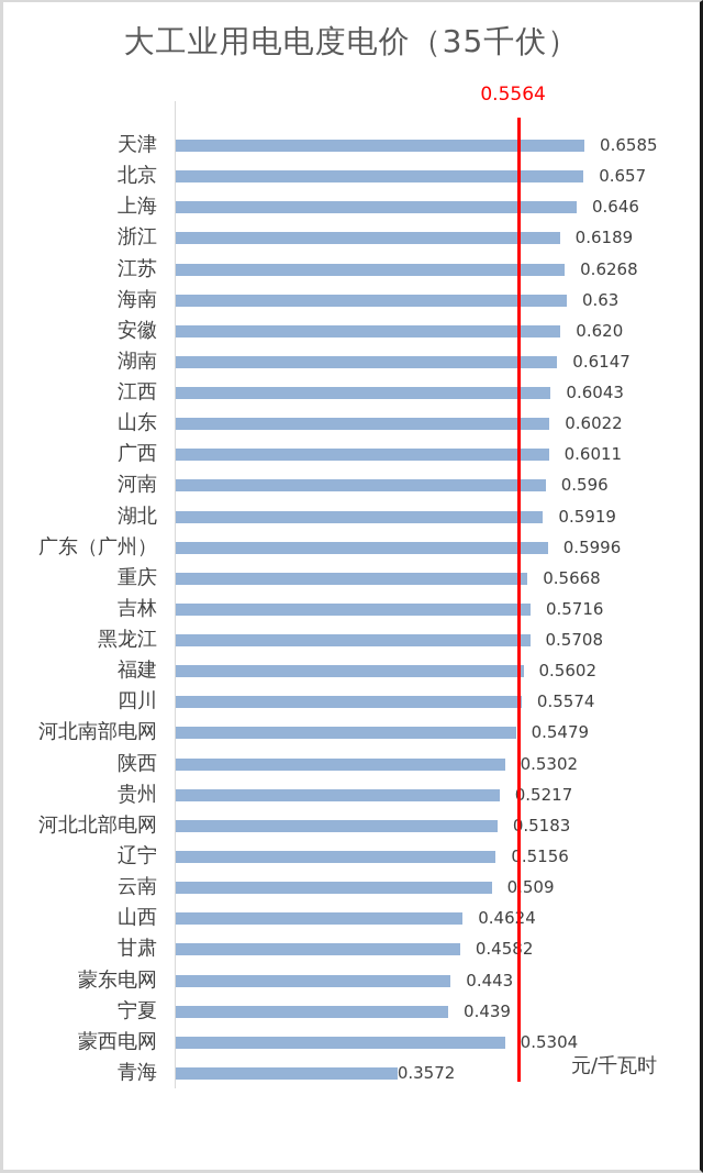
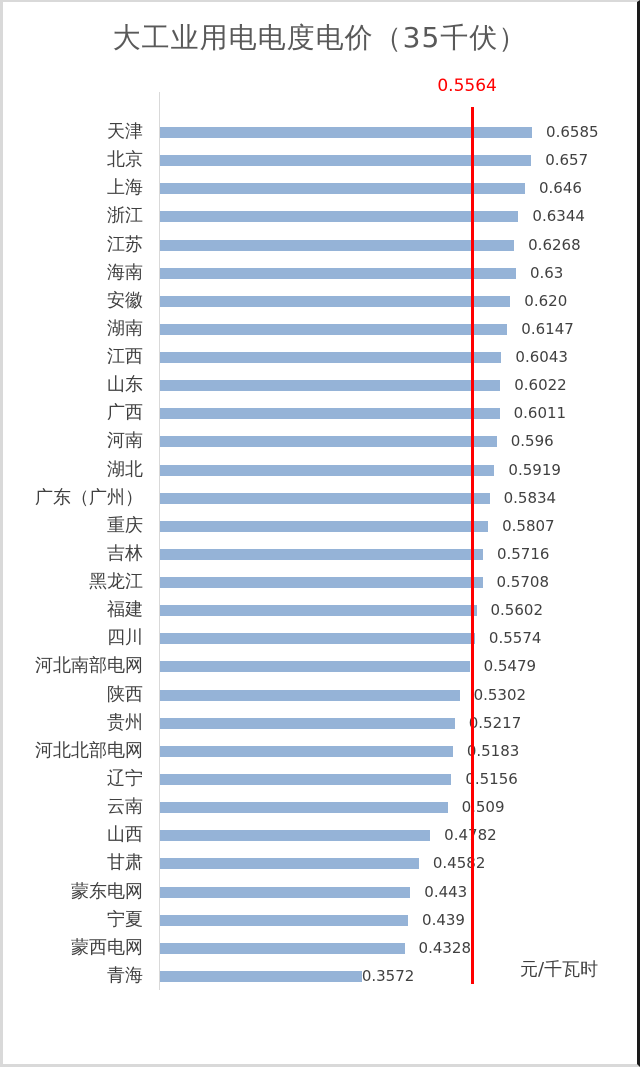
浙江: 0.6189 -> 0.6344
广东（广州）: 0.5996 -> 0.5834
重庆: 0.5668 -> 0.5807
山西: 0.4624 -> 0.4782
蒙西电网: 0.5304 -> 0.4328
